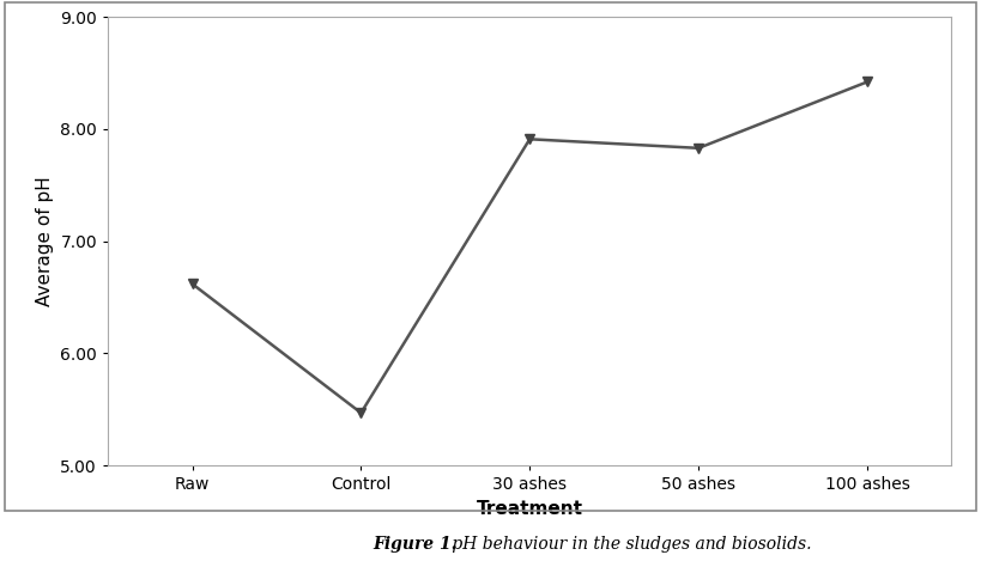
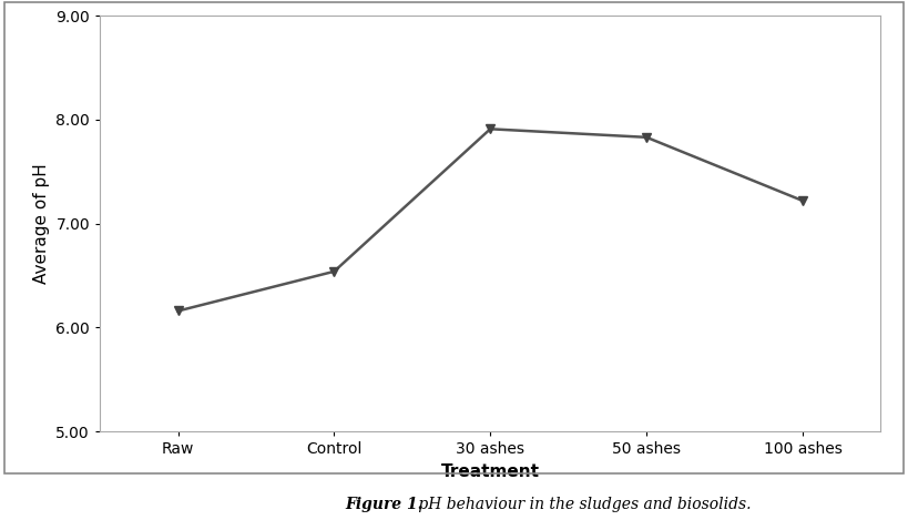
Raw: 6.62 -> 6.16
Control: 5.47 -> 6.54
100 ashes: 8.42 -> 7.22
